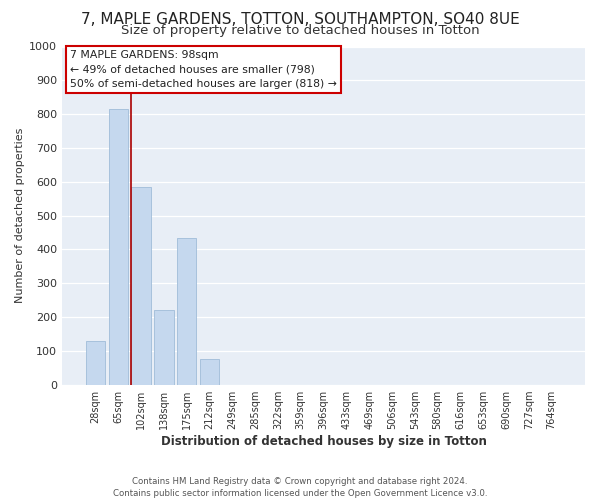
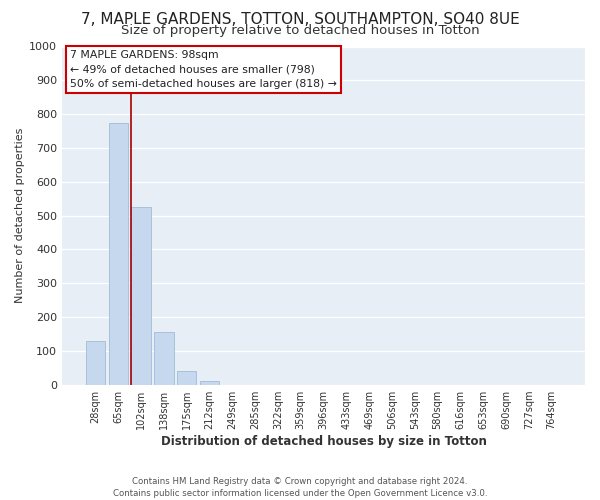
65sqm: 815 -> 775
102sqm: 585 -> 525
138sqm: 220 -> 157
175sqm: 435 -> 40
212sqm: 75 -> 10
